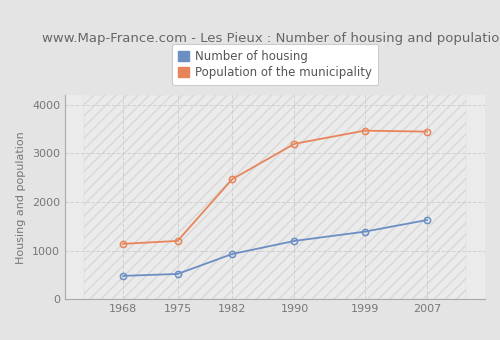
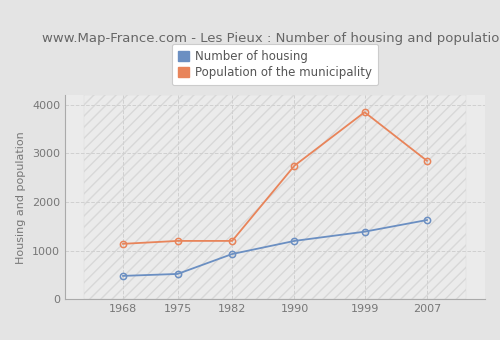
Population of the municipality/1982: 2470 -> 1200
Population of the municipality/1990: 3200 -> 2750
Population of the municipality/1999: 3470 -> 3850
Population of the municipality/2007: 3450 -> 2850
